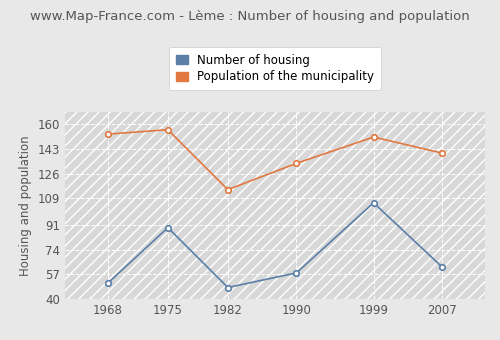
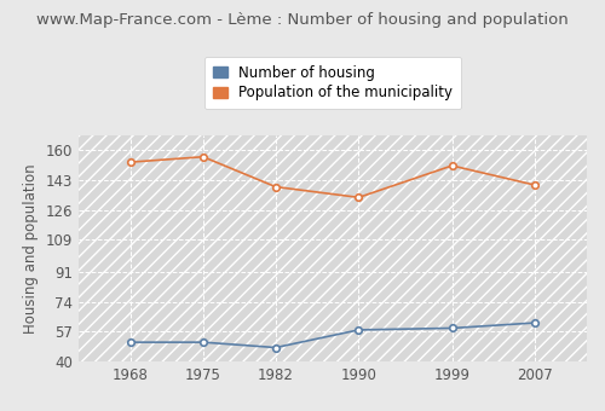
Number of housing/1975: 89 -> 51
Population of the municipality/1982: 115 -> 139
Number of housing/1999: 106 -> 59
